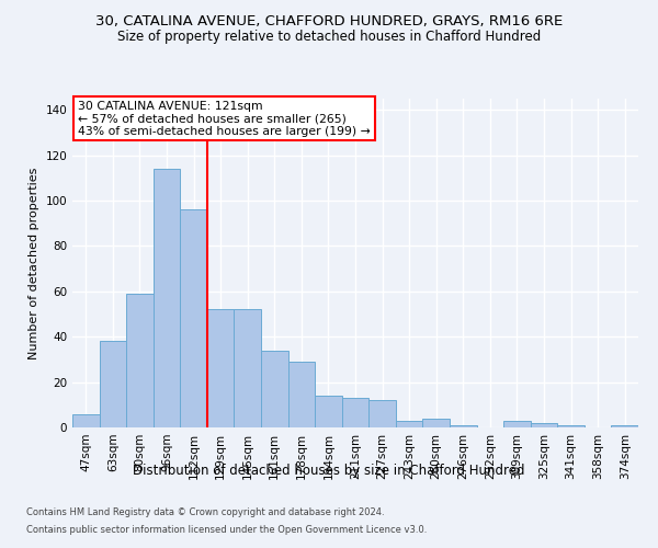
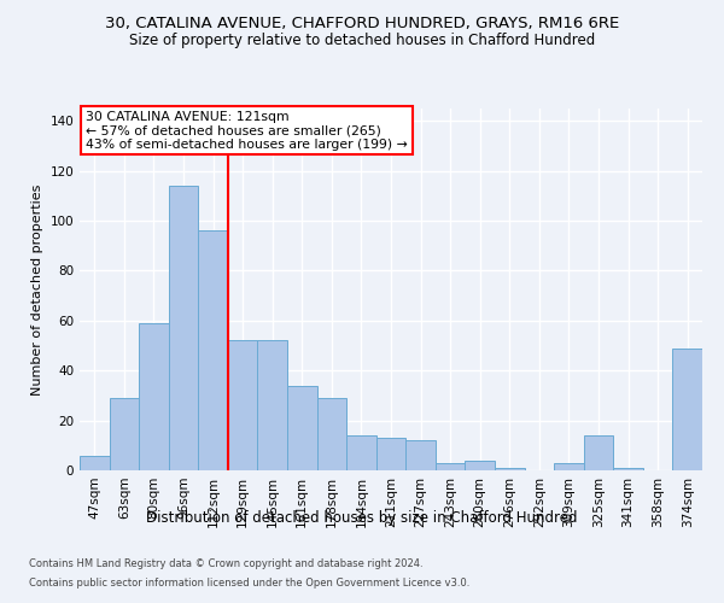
63sqm: 38 -> 29
325sqm: 2 -> 14
374sqm: 1 -> 49
